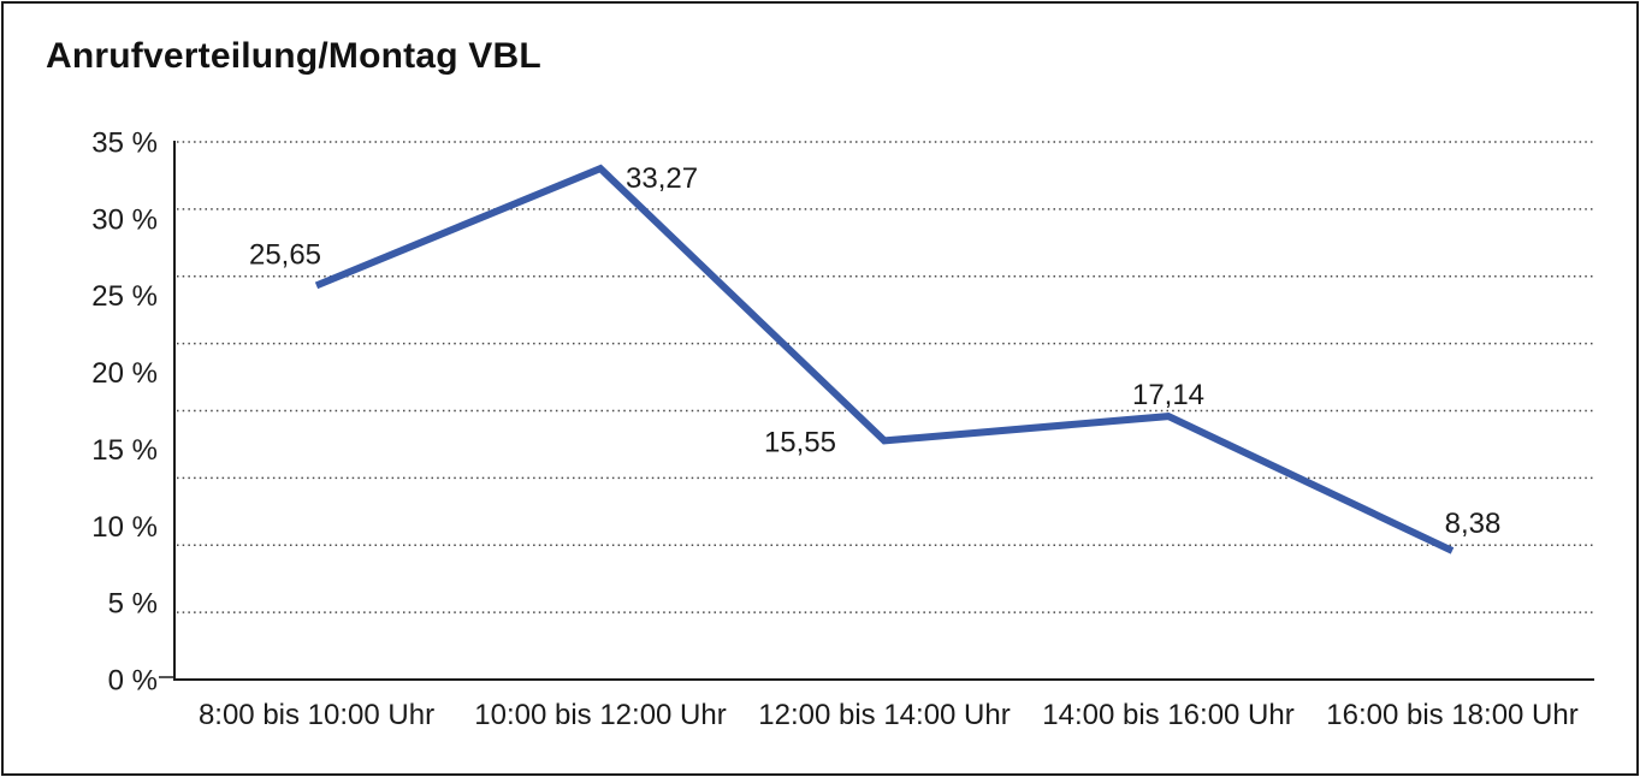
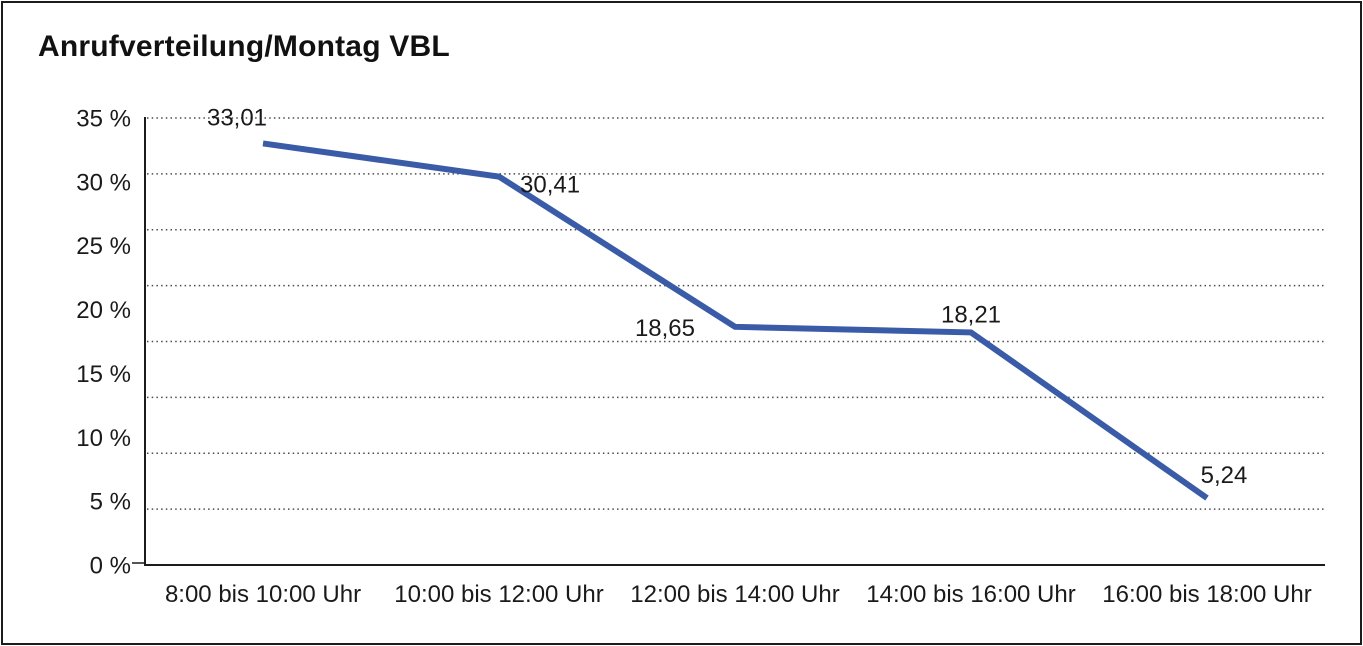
8:00 bis 10:00 Uhr: 25,65 -> 33,01
10:00 bis 12:00 Uhr: 33,27 -> 30,41
12:00 bis 14:00 Uhr: 15,55 -> 18,65
14:00 bis 16:00 Uhr: 17,14 -> 18,21
16:00 bis 18:00 Uhr: 8,38 -> 5,24
